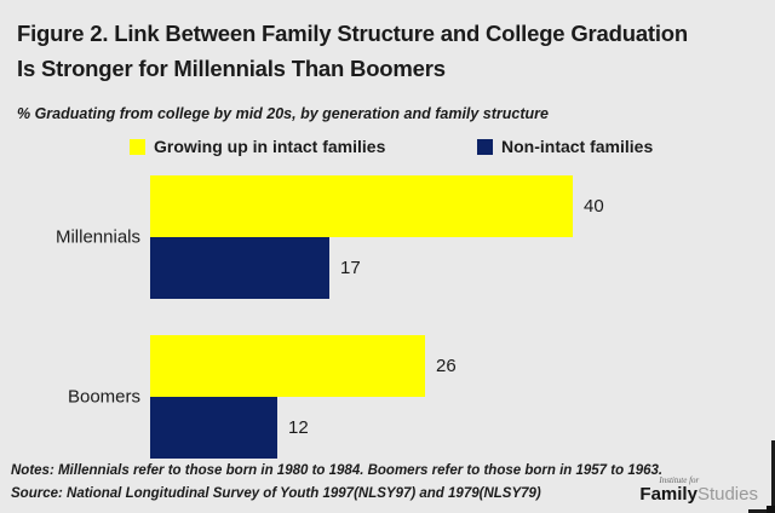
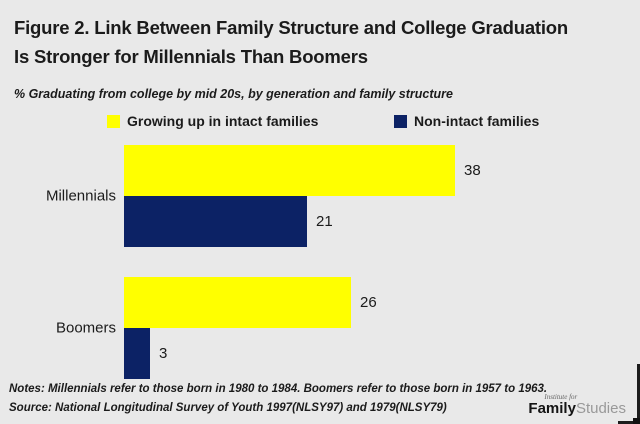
Growing up in intact families/Millennials: 40 -> 38
Non-intact families/Millennials: 17 -> 21
Non-intact families/Boomers: 12 -> 3
